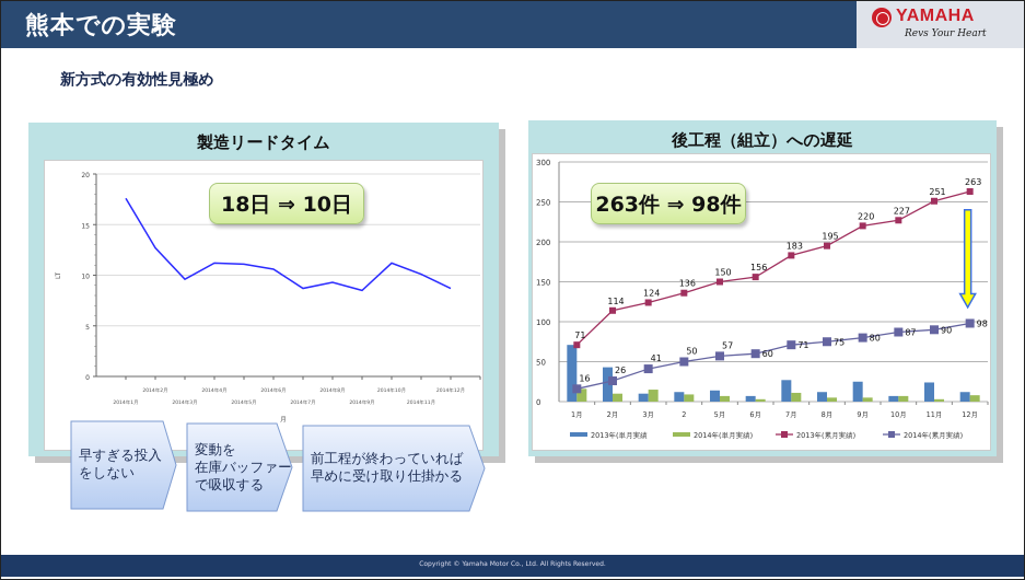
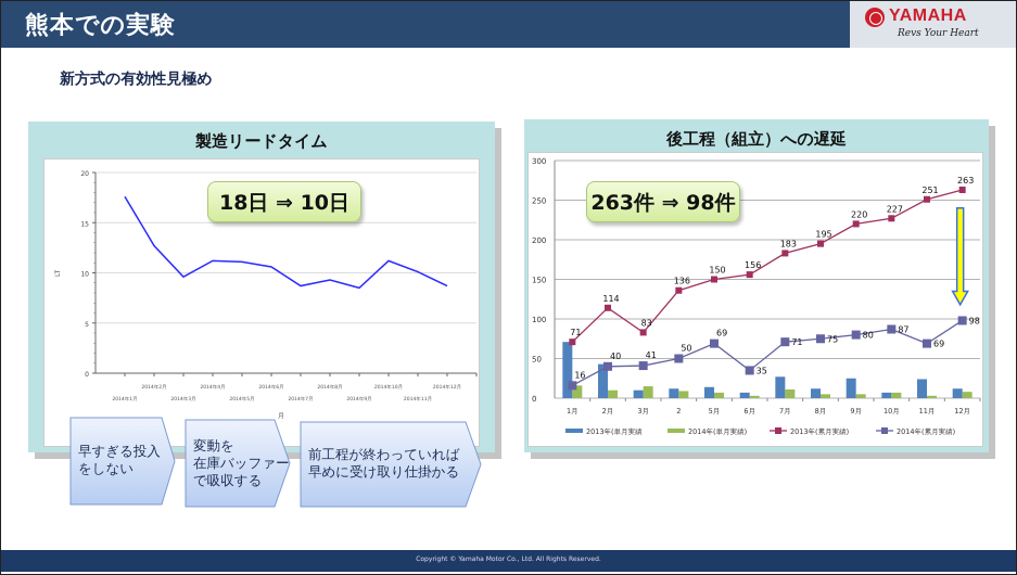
後工程（組立）への遅延/2014年(累月実績)/2月: 26 -> 40
後工程（組立）への遅延/2013年(累月実績)/3月: 124 -> 83
後工程（組立）への遅延/2014年(累月実績)/5月: 57 -> 69
後工程（組立）への遅延/2014年(累月実績)/6月: 60 -> 35
後工程（組立）への遅延/2014年(累月実績)/11月: 90 -> 69
